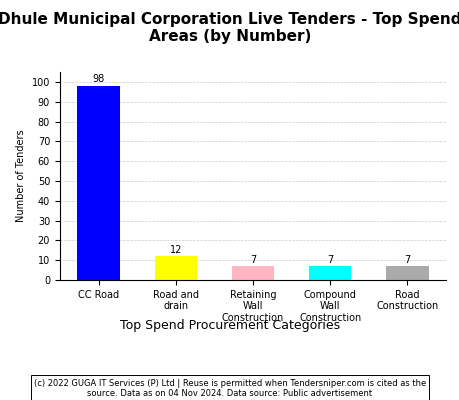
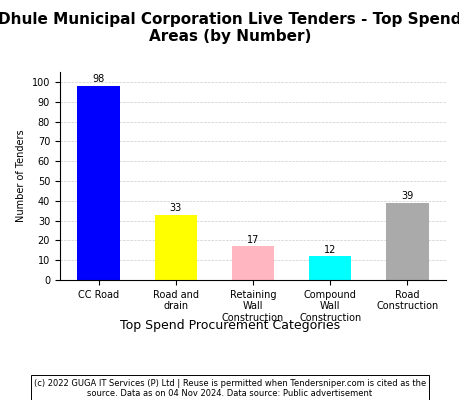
Road and drain: 12 -> 33
Retaining Wall Construction: 7 -> 17
Compound Wall Construction: 7 -> 12
Road Construction: 7 -> 39
